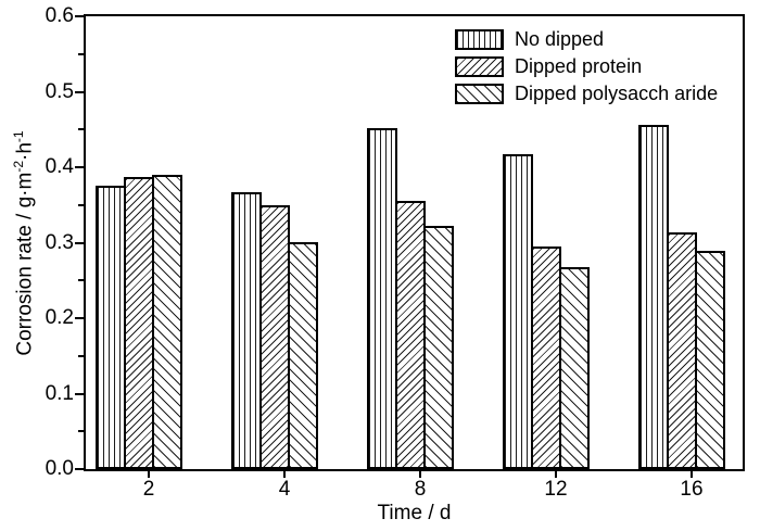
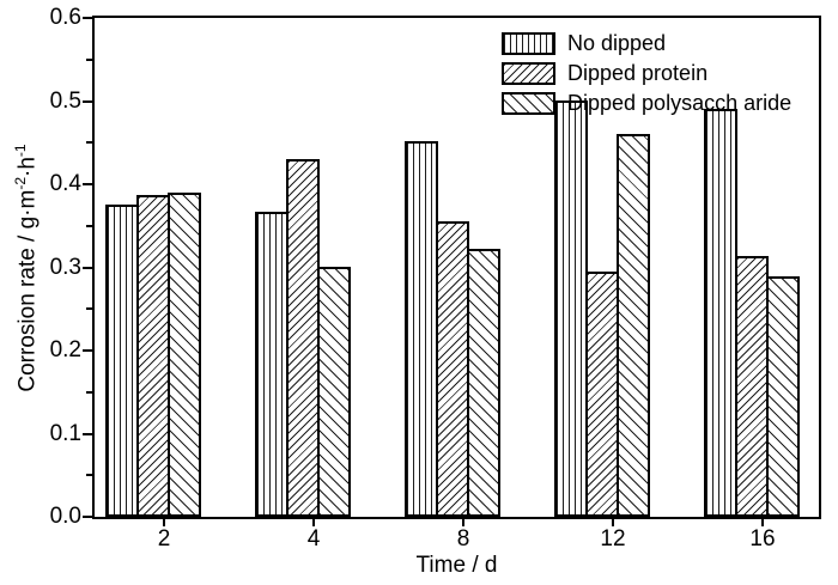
Dipped protein/4: 0.35 -> 0.43
No dipped/12: 0.42 -> 0.50
Dipped polysacch aride/12: 0.27 -> 0.46
No dipped/16: 0.46 -> 0.49
